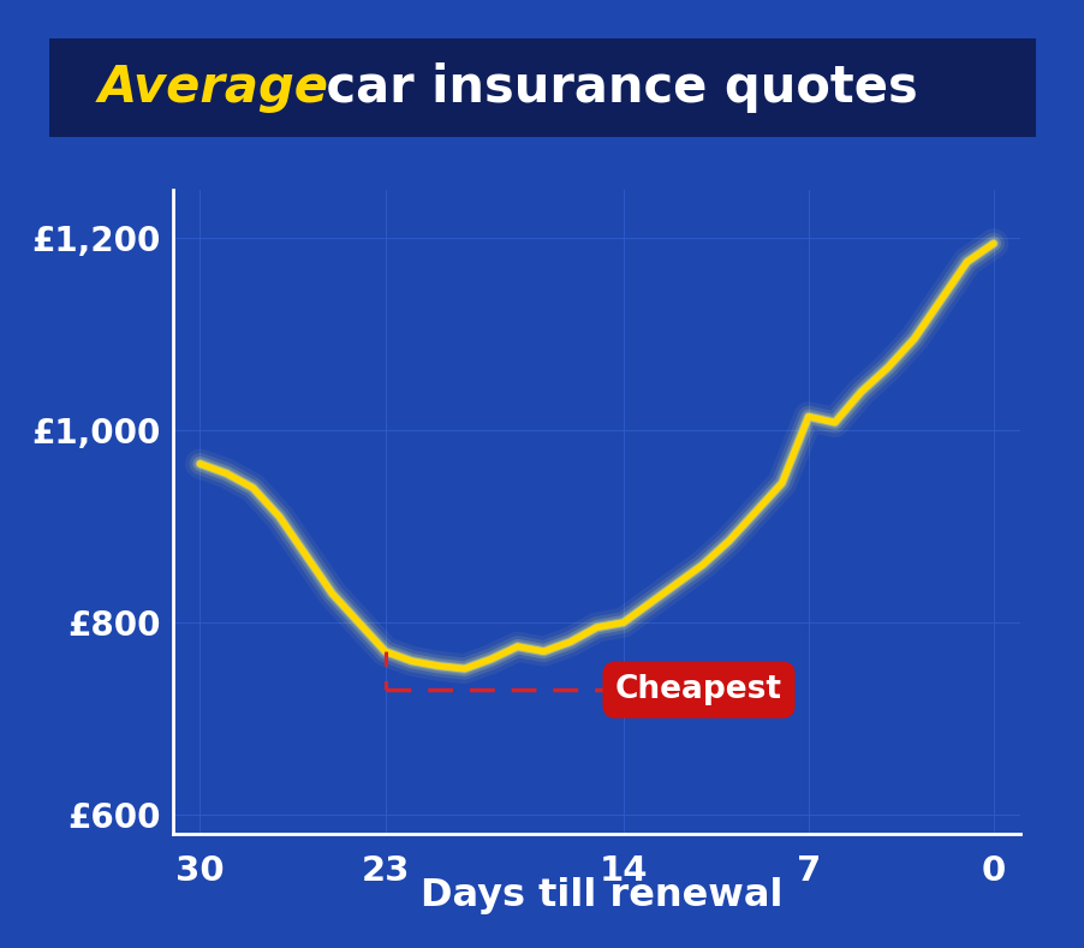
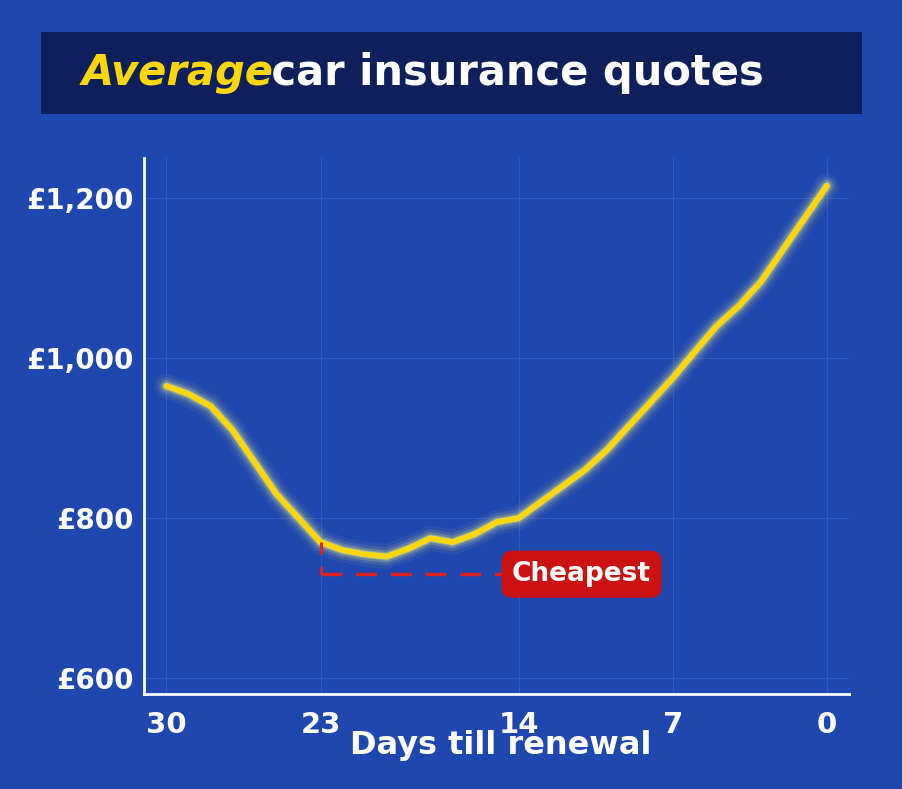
7: £1,014 -> £975
0: £1,194 -> £1,215
